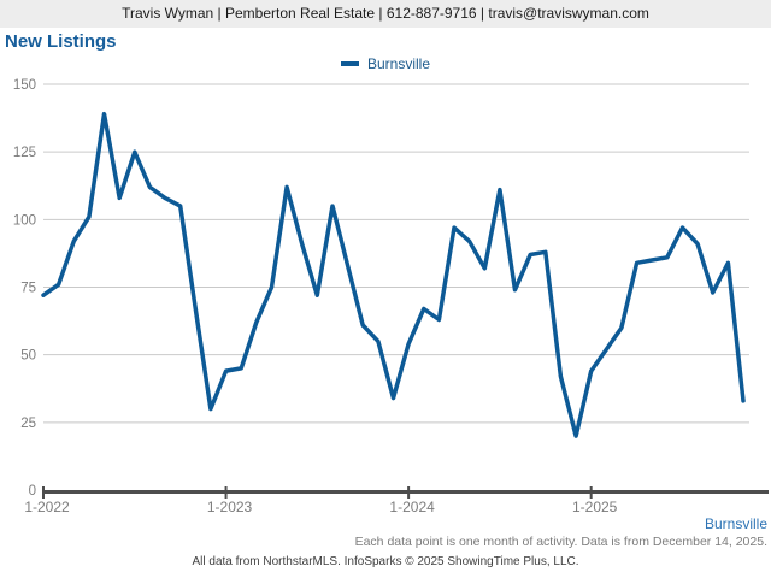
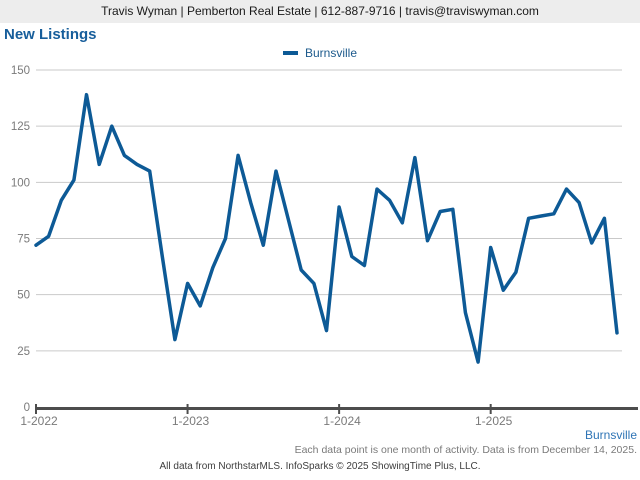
1-2023: 44 -> 55
1-2024: 54 -> 89
1-2025: 44 -> 71
